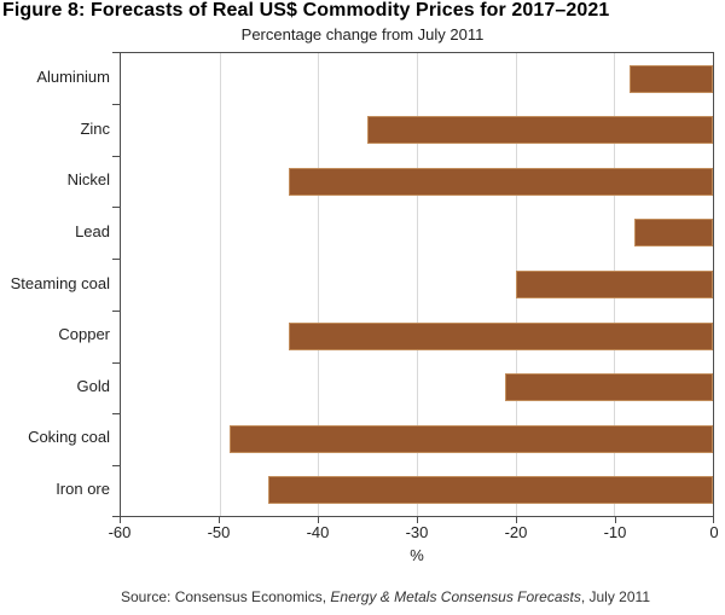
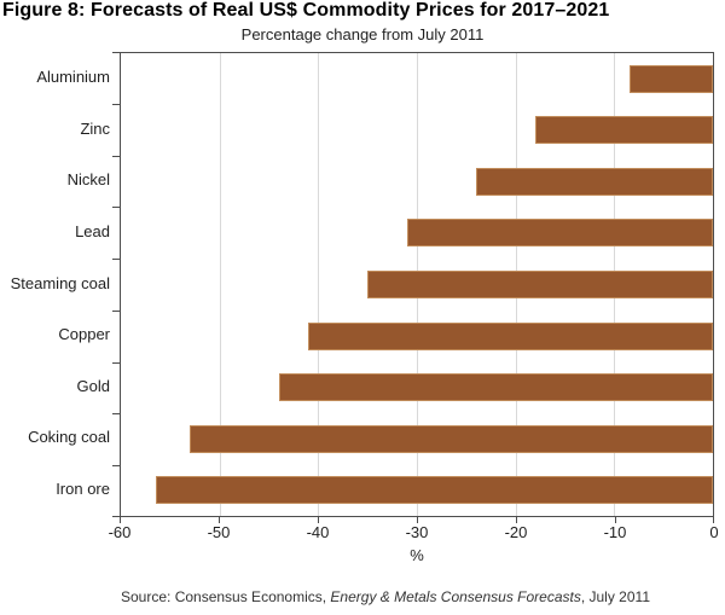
Zinc: -35 -> -18
Nickel: -43 -> -24
Lead: -8 -> -31
Steaming coal: -20 -> -35
Copper: -43 -> -41
Gold: -21 -> -44
Coking coal: -49 -> -53
Iron ore: -45 -> -56
